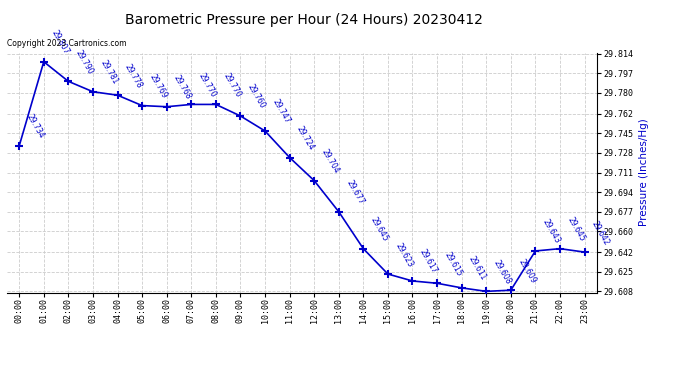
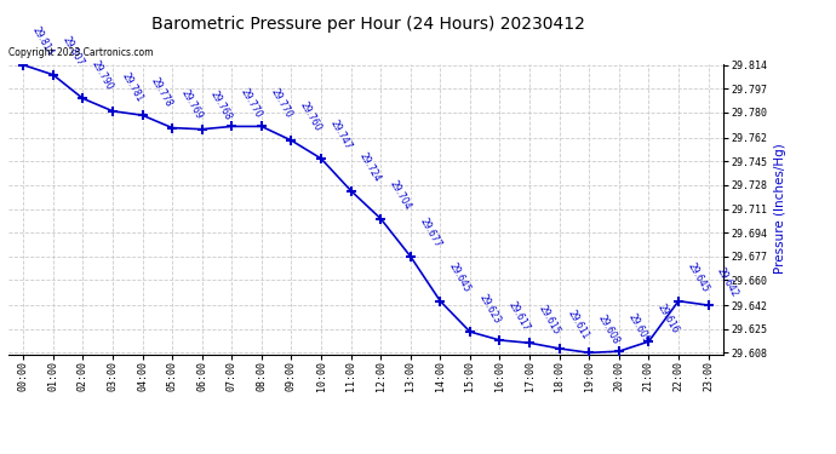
00:00: 29.734 -> 29.814
21:00: 29.643 -> 29.616
